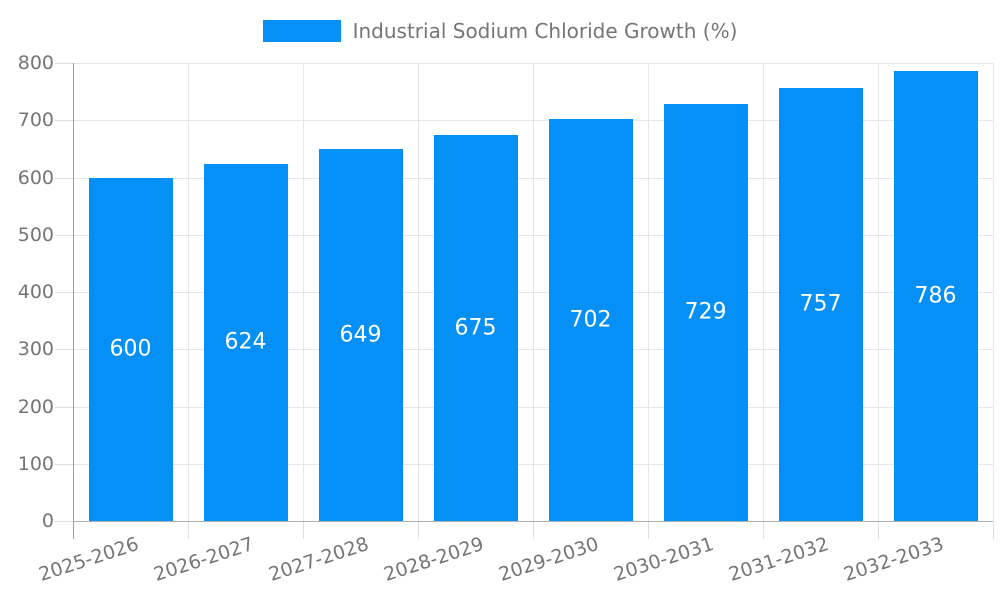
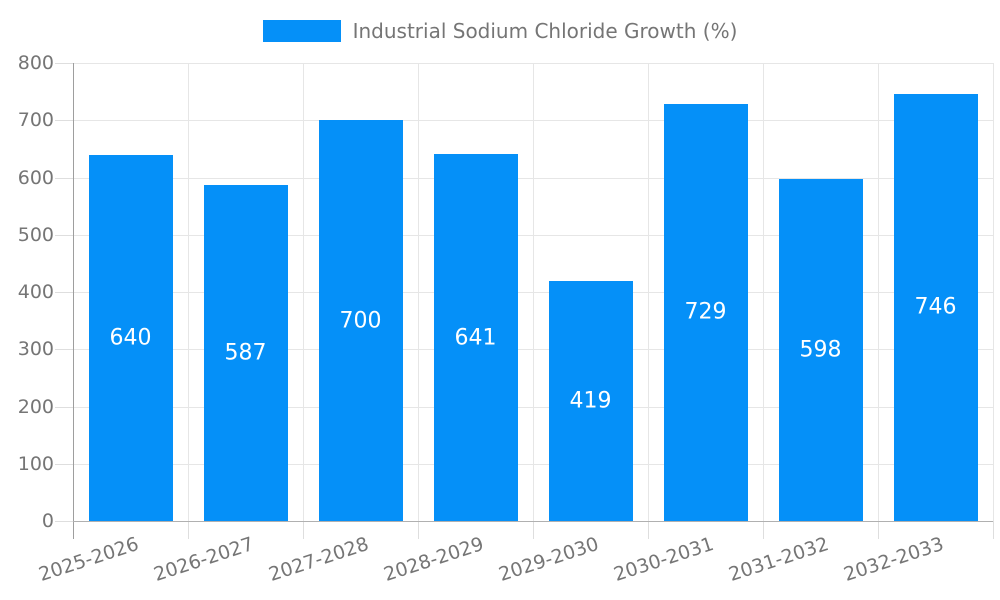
2025-2026: 600 -> 640
2026-2027: 624 -> 587
2027-2028: 649 -> 700
2028-2029: 675 -> 641
2029-2030: 702 -> 419
2031-2032: 757 -> 598
2032-2033: 786 -> 746
